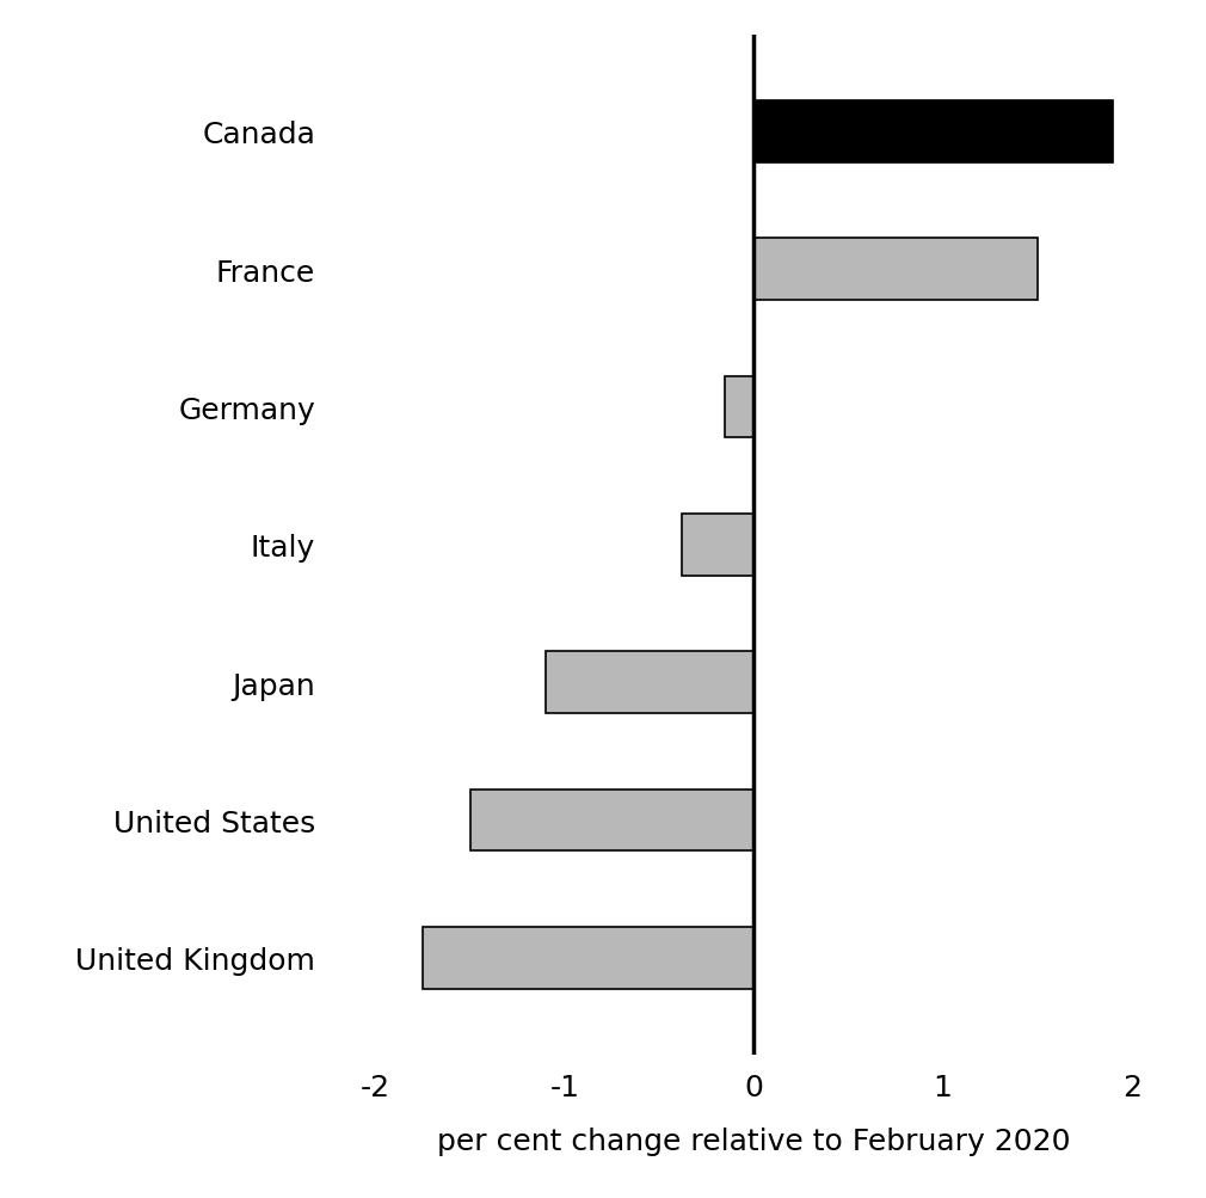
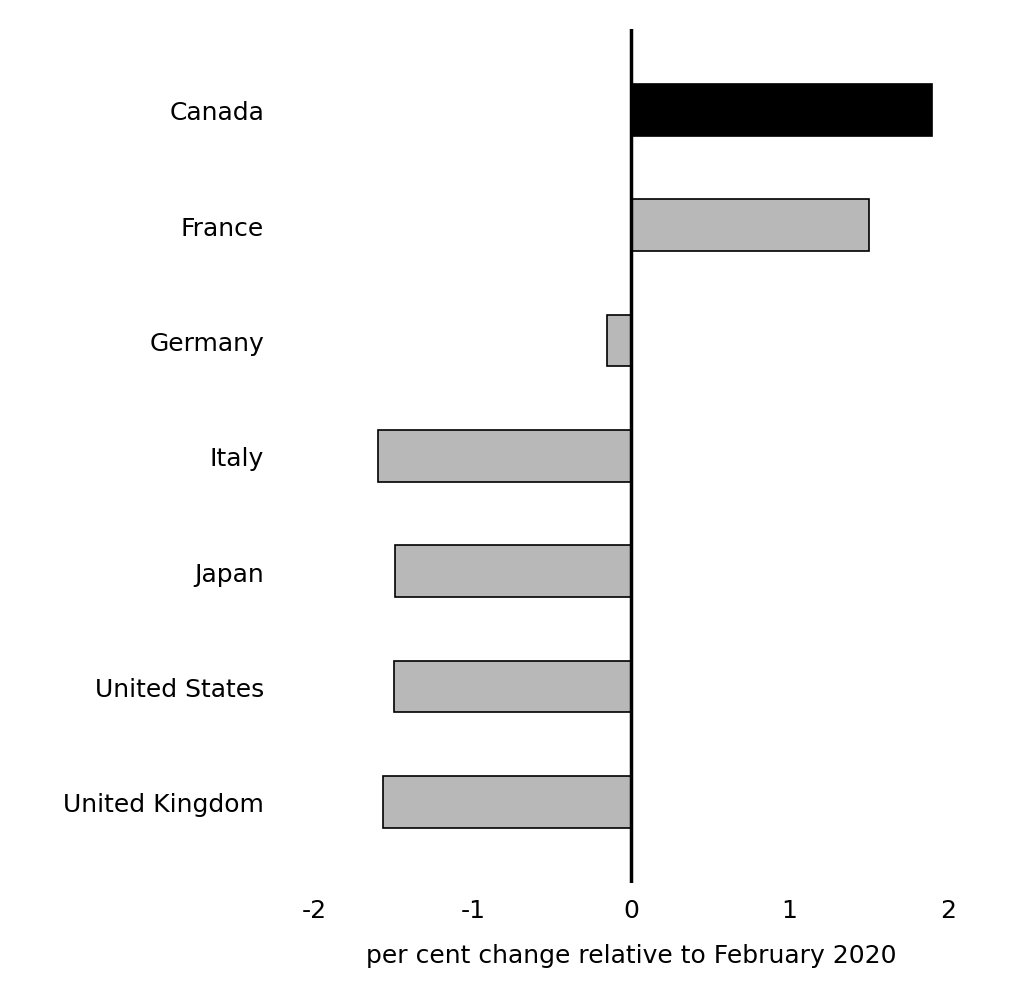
Italy: -0.38 -> -1.60
Japan: -1.10 -> -1.49
United Kingdom: -1.75 -> -1.57
